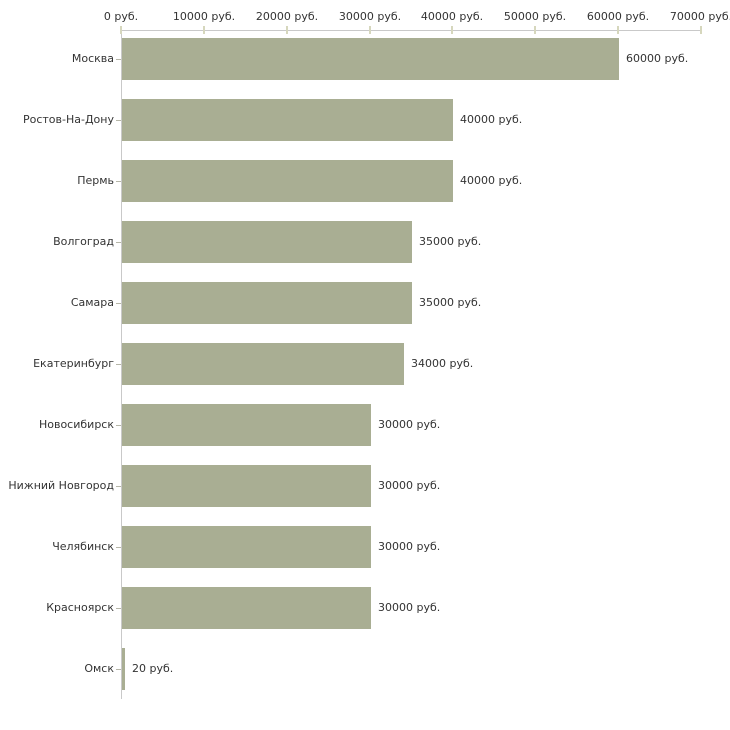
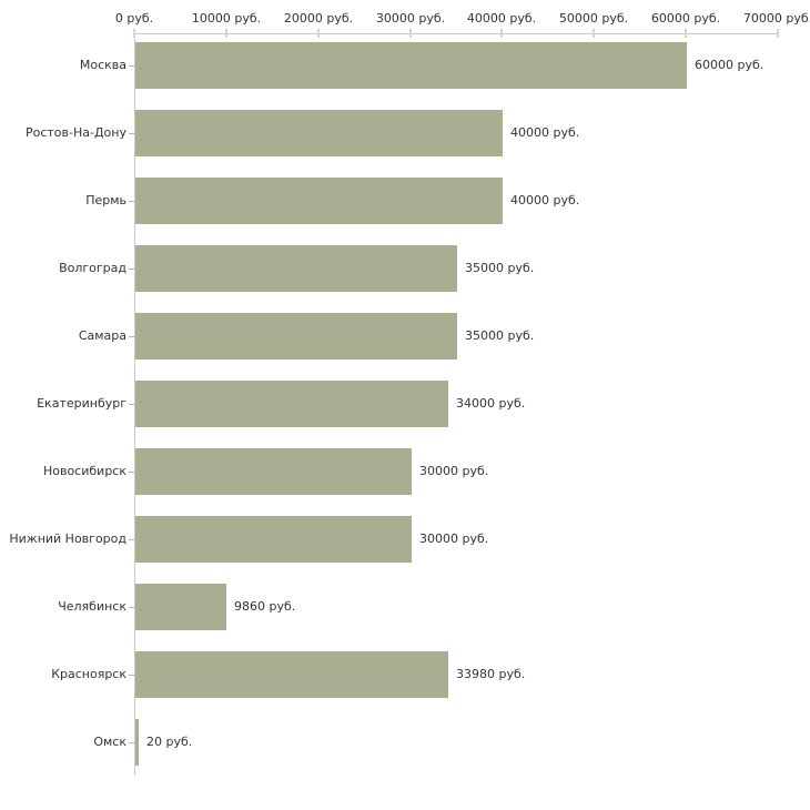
Челябинск: 30000 -> 9860
Красноярск: 30000 -> 33980
